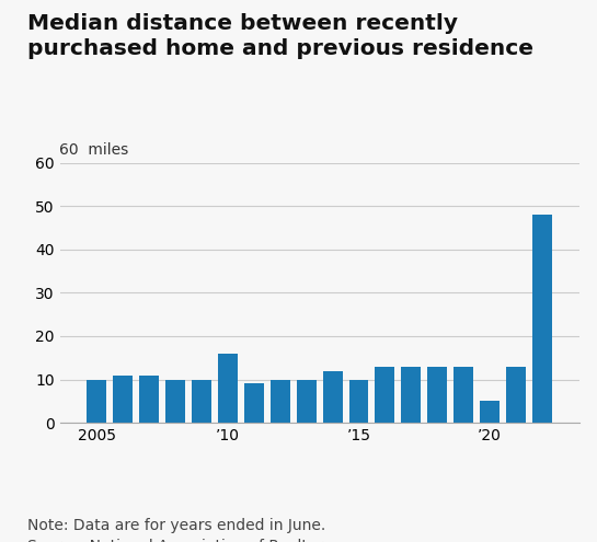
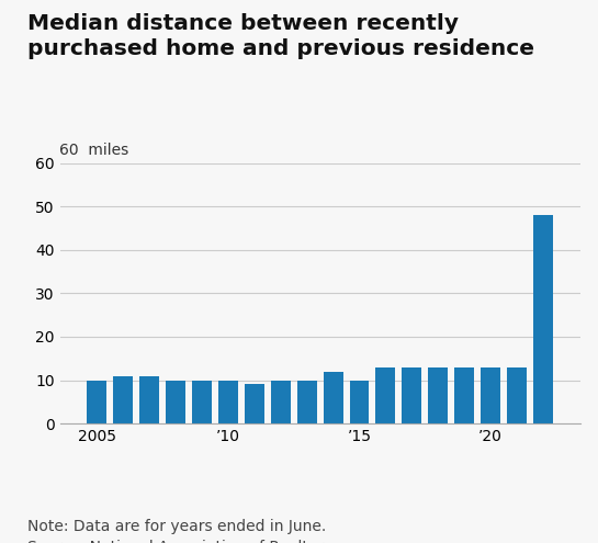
’10: 16 -> 10
’20: 5 -> 13
